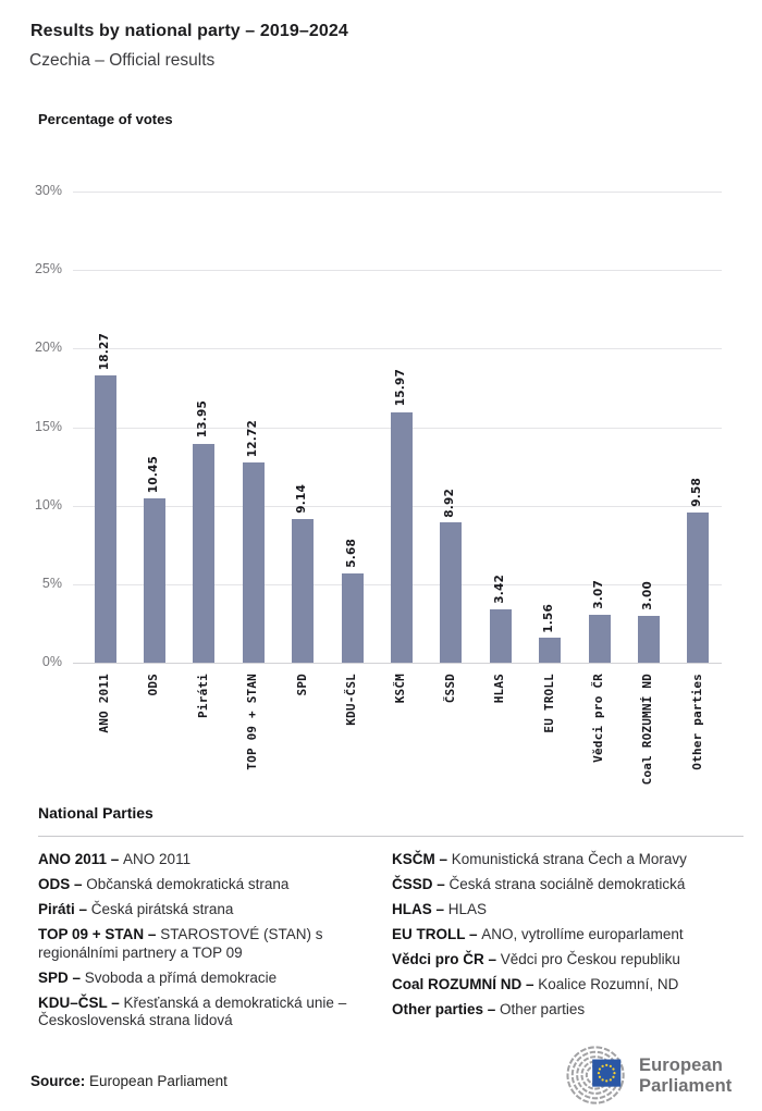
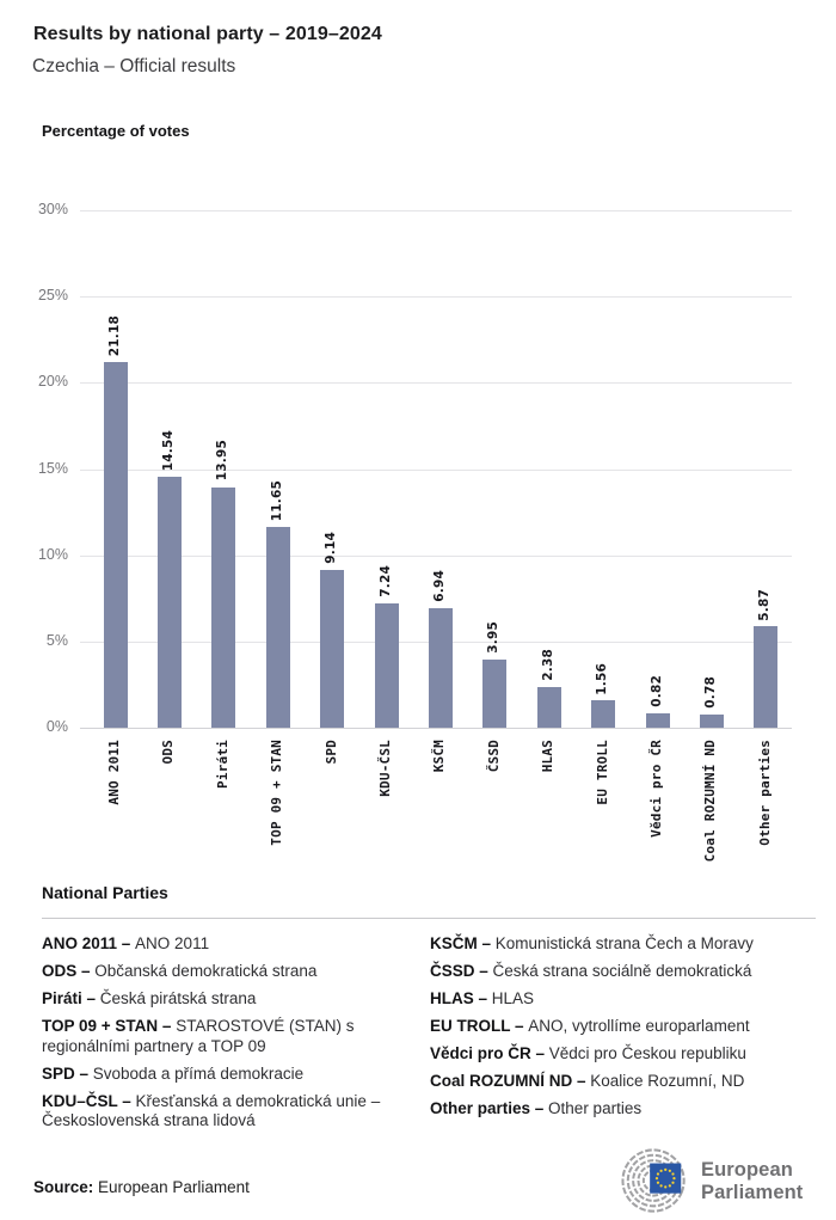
ANO 2011: 18.27 -> 21.18
ODS: 10.45 -> 14.54
TOP 09 + STAN: 12.72 -> 11.65
KDU-ČSL: 5.68 -> 7.24
KSČM: 15.97 -> 6.94
ČSSD: 8.92 -> 3.95
HLAS: 3.42 -> 2.38
Vědci pro ČR: 3.07 -> 0.82
Coal ROZUMNÍ ND: 3.00 -> 0.78
Other parties: 9.58 -> 5.87
